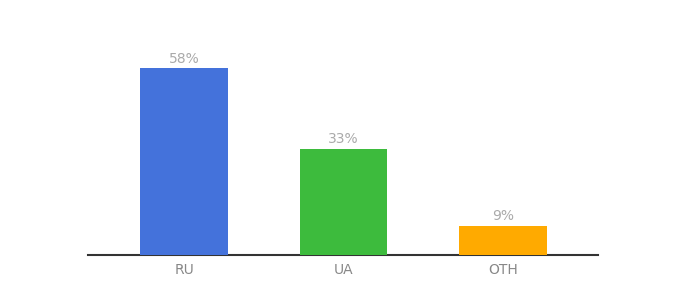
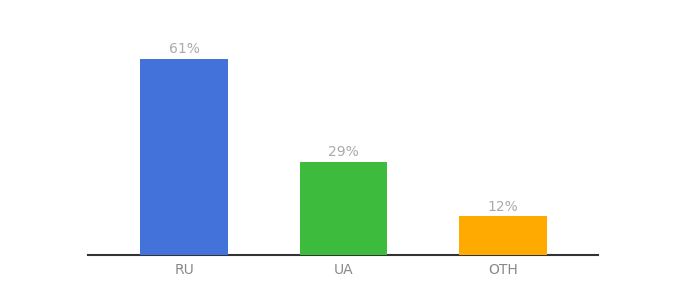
RU: 58% -> 61%
UA: 33% -> 29%
OTH: 9% -> 12%
